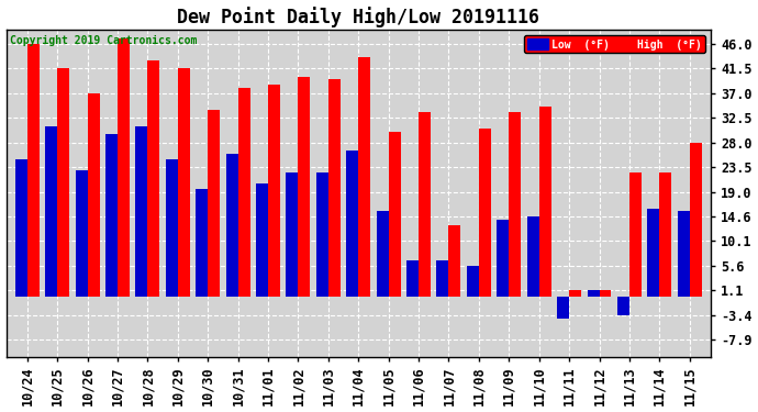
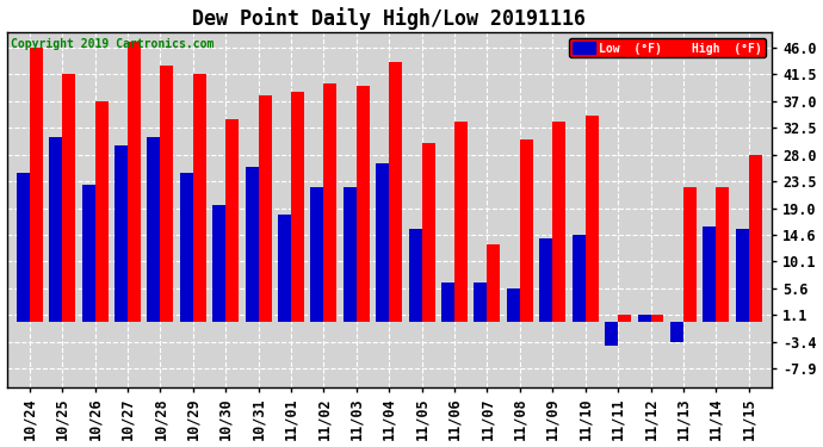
Low (°F)/11/01: 20.5 -> 18.0
